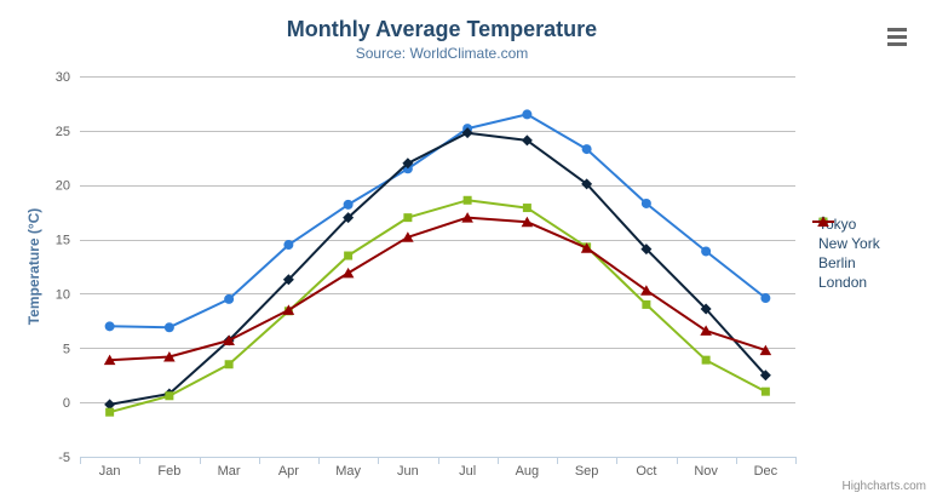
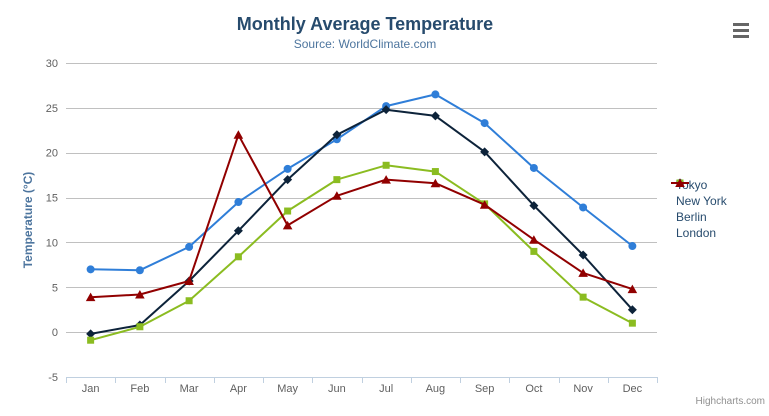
London/Apr: 8 -> 22
